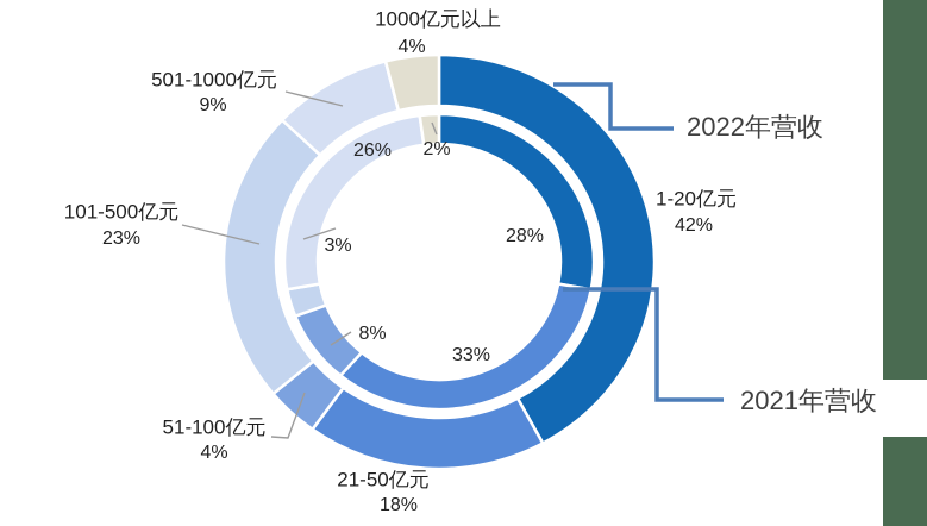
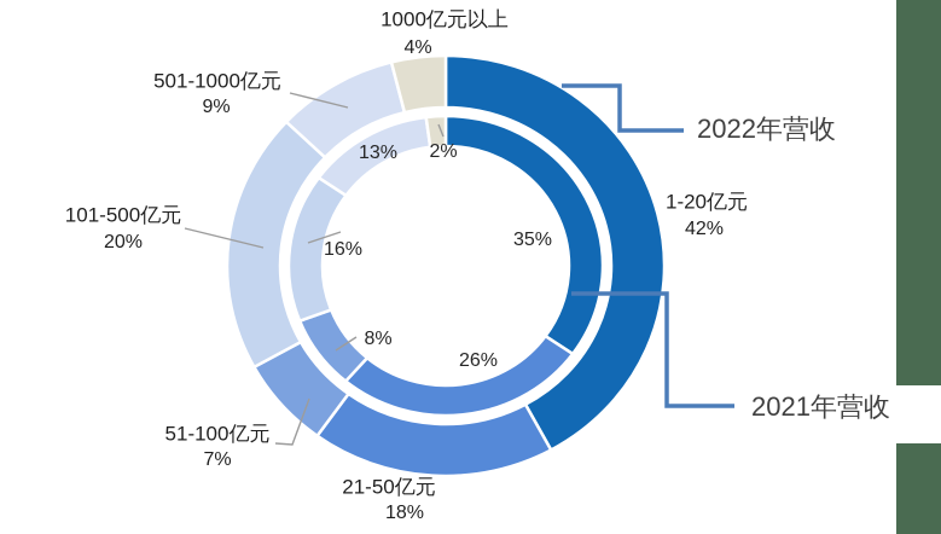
2021年营收/1-20亿元: 28% -> 35%
2021年营收/21-50亿元: 33% -> 26%
2022年营收/51-100亿元: 4% -> 7%
2022年营收/101-500亿元: 23% -> 20%
2021年营收/101-500亿元: 3% -> 16%
2021年营收/501-1000亿元: 26% -> 13%
